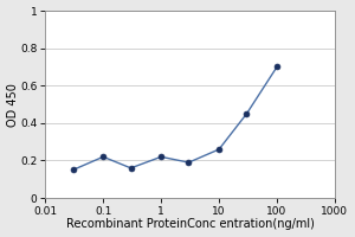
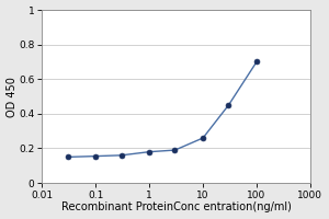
0.1: 0.22 -> 0.15
1: 0.22 -> 0.18
